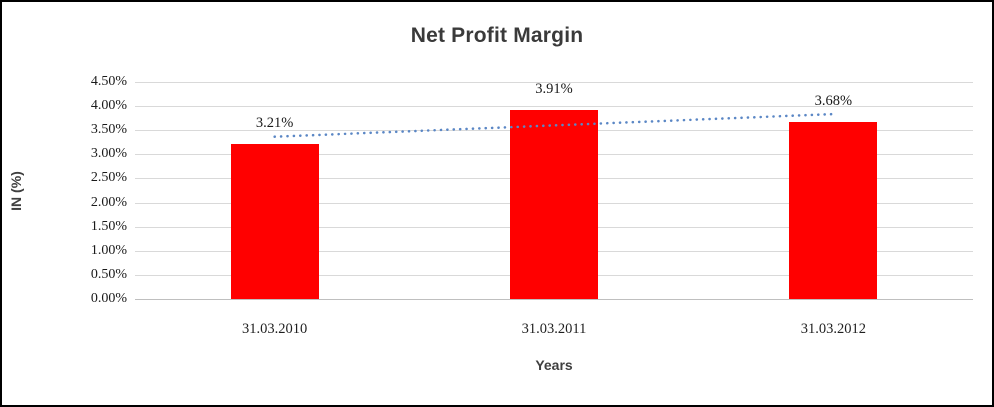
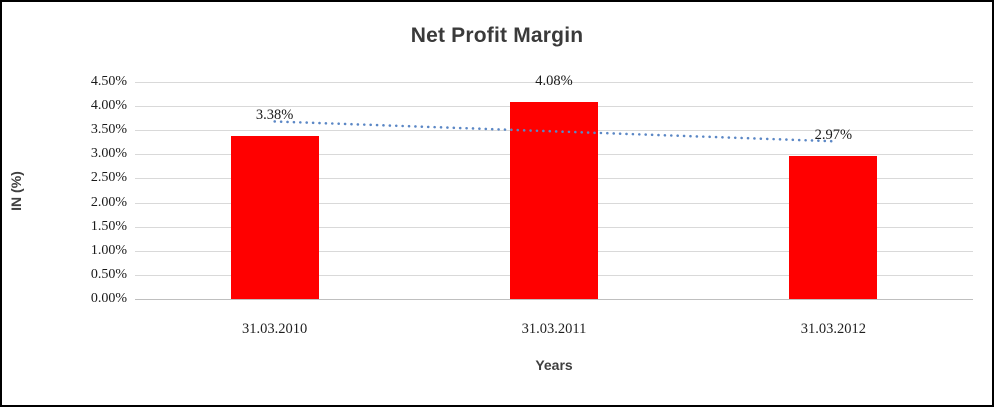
31.03.2010: 3.21% -> 3.38%
31.03.2011: 3.91% -> 4.08%
31.03.2012: 3.68% -> 2.97%
